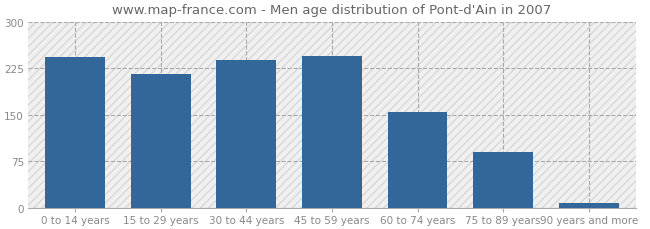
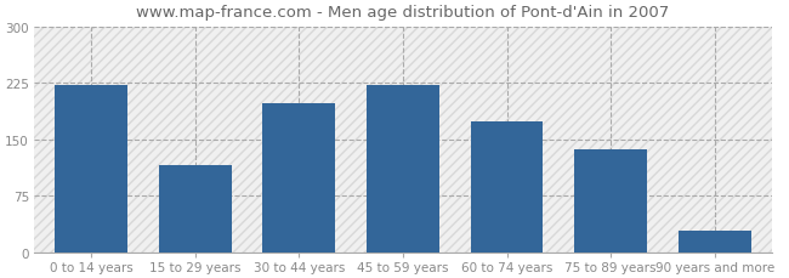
0 to 14 years: 243 -> 222
15 to 29 years: 215 -> 116
30 to 44 years: 238 -> 198
45 to 59 years: 244 -> 222
60 to 74 years: 155 -> 174
75 to 89 years: 90 -> 136
90 years and more: 8 -> 28
